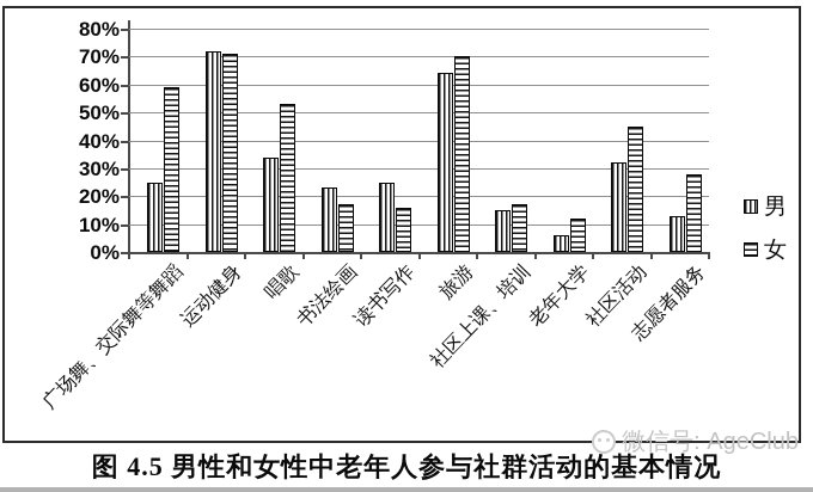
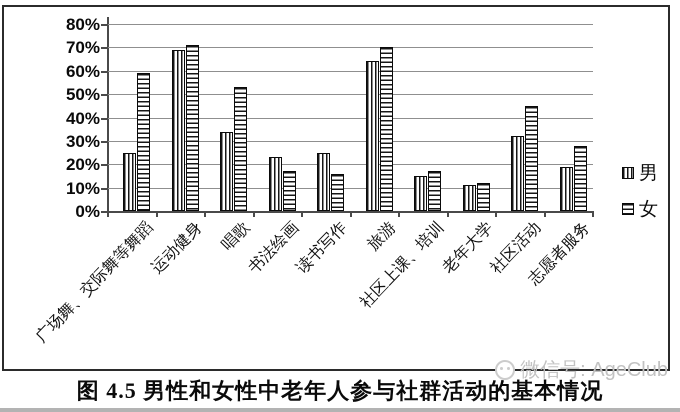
男/运动健身: 72% -> 69%
男/老年大学: 6% -> 11%
男/志愿者服务: 13% -> 19%
